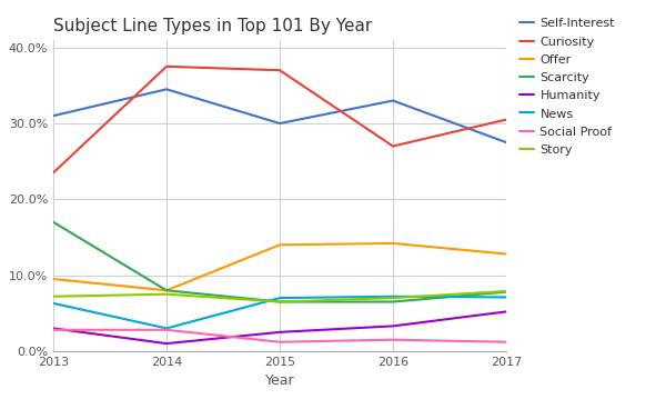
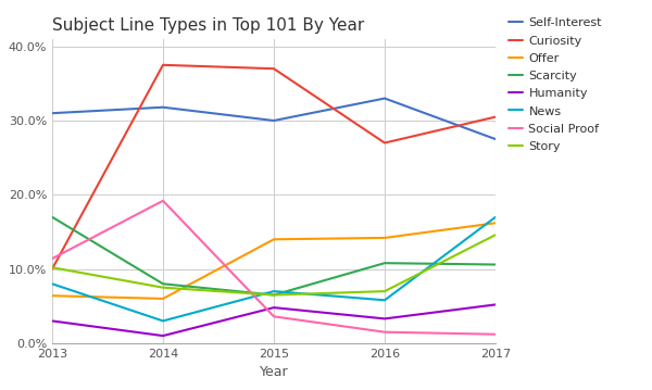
Curiosity/2013: 23.5% -> 10.0%
Offer/2013: 9.5% -> 6.4%
News/2013: 6.3% -> 8.0%
Social Proof/2013: 2.8% -> 11.4%
Story/2013: 7.2% -> 10.2%
Self-Interest/2014: 34.5% -> 31.8%
Offer/2014: 8.0% -> 6.0%
Social Proof/2014: 2.8% -> 19.2%
Humanity/2015: 2.5% -> 4.8%
Social Proof/2015: 1.2% -> 3.6%
Scarcity/2016: 6.5% -> 10.8%
News/2016: 7.2% -> 5.8%
Offer/2017: 12.8% -> 16.2%
Scarcity/2017: 7.8% -> 10.6%
News/2017: 7.1% -> 17.0%
Story/2017: 7.9% -> 14.6%
